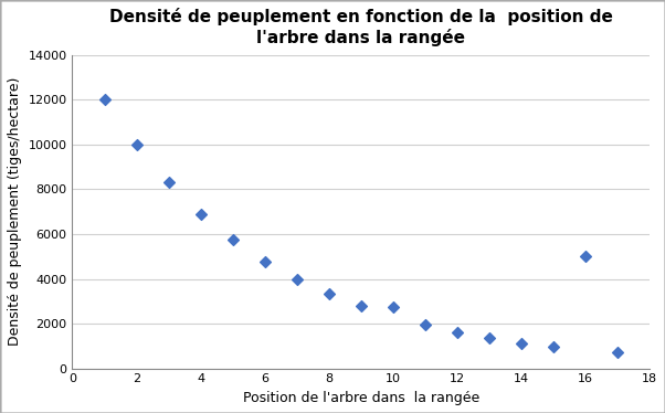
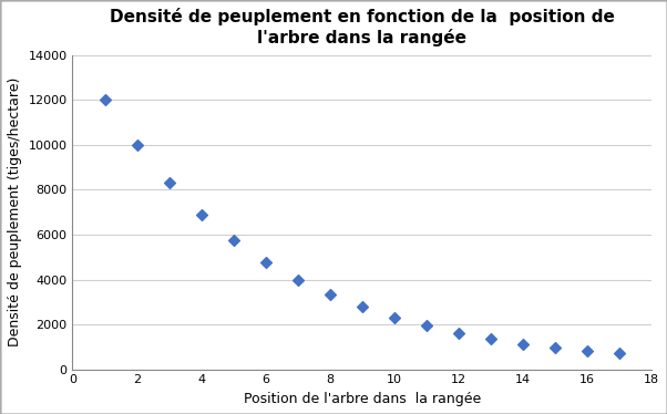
10: 2750 -> 2300
16: 5000 -> 800
